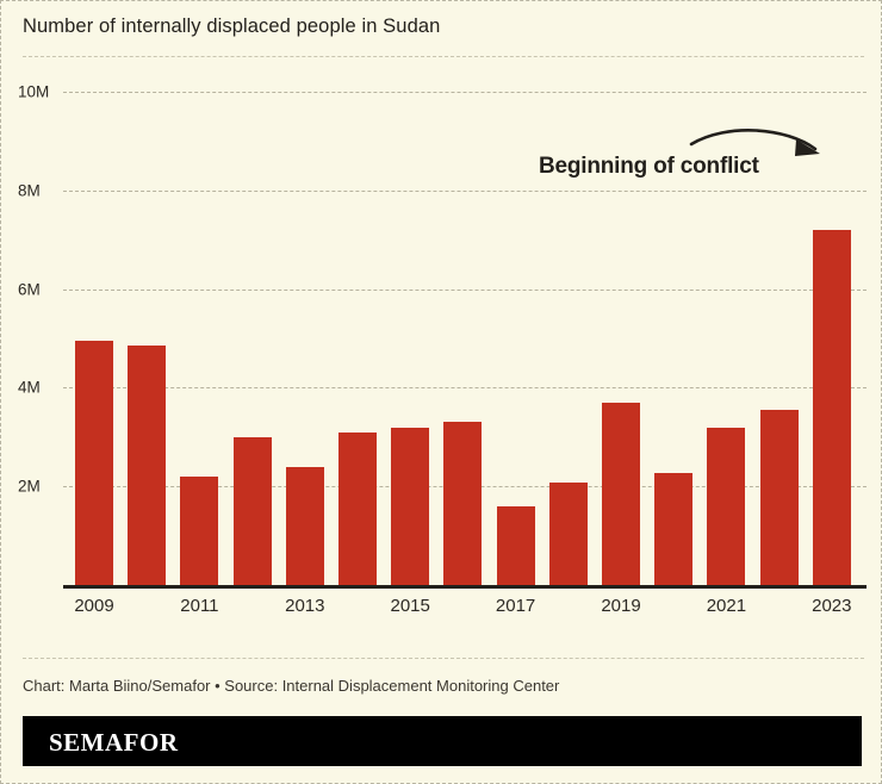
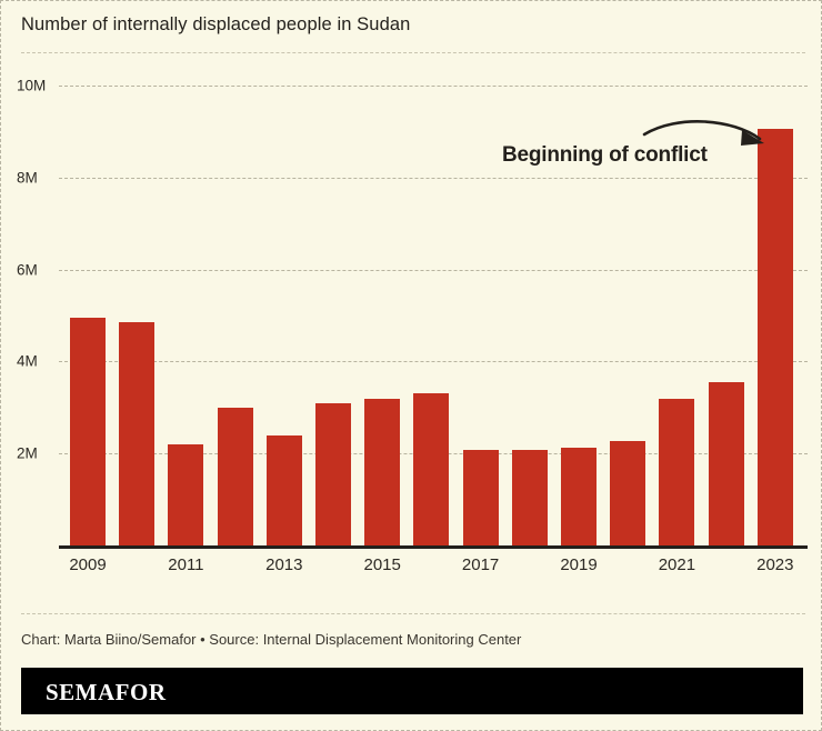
2017: 1.6M -> 2.1M
2019: 3.7M -> 2.1M
2023: 7.2M -> 9.0M
